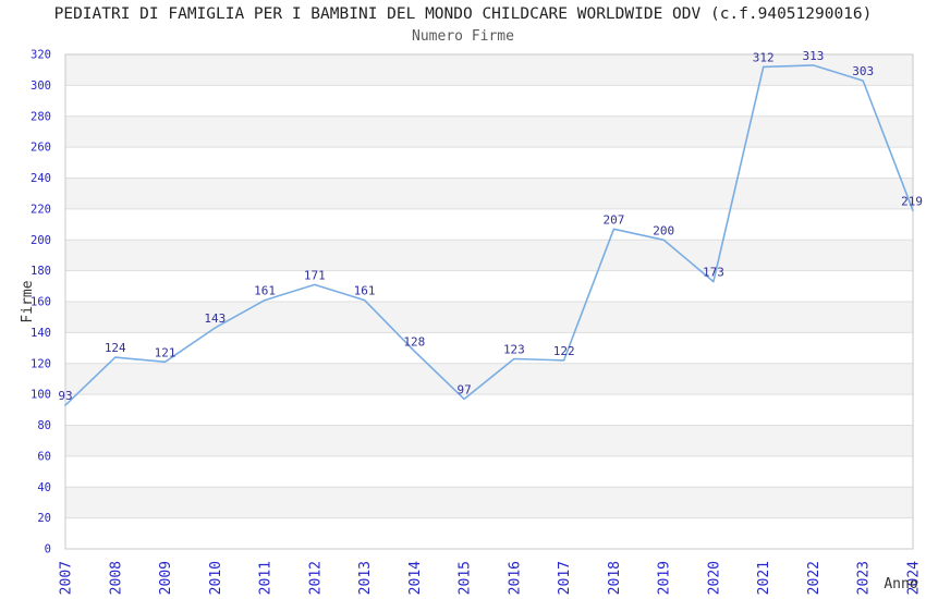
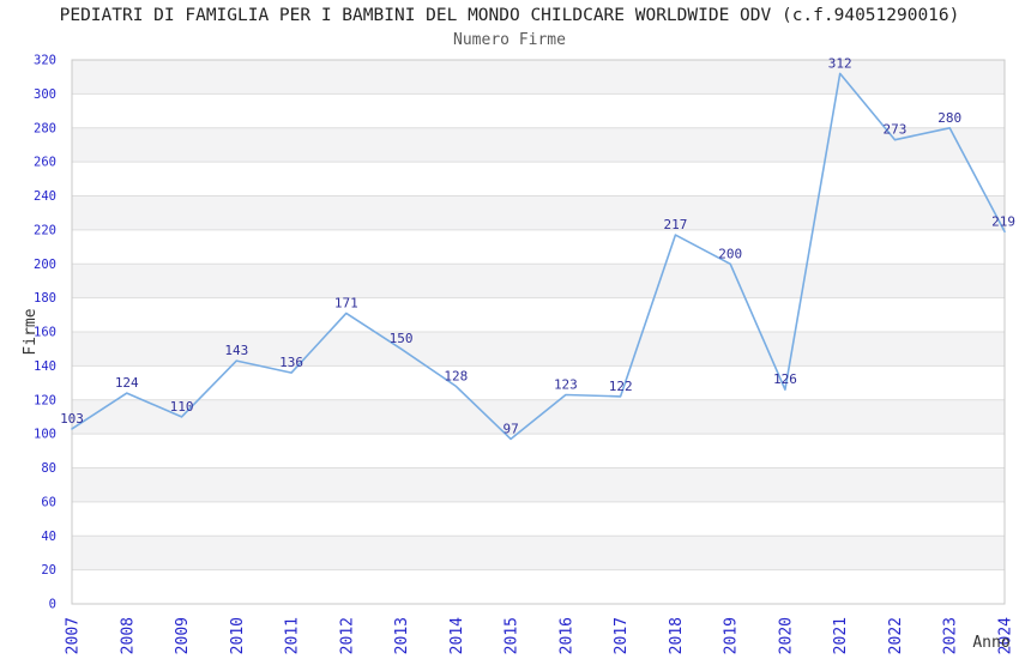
2007: 93 -> 103
2009: 121 -> 110
2011: 161 -> 136
2013: 161 -> 150
2018: 207 -> 217
2020: 173 -> 126
2022: 313 -> 273
2023: 303 -> 280
